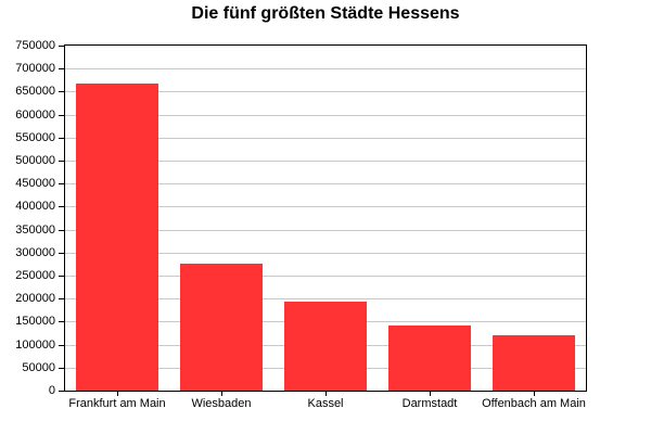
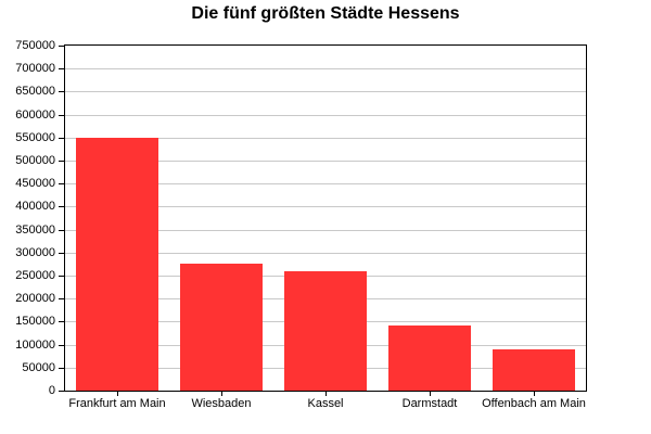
Frankfurt am Main: 670000 -> 550000
Kassel: 190000 -> 260000
Offenbach am Main: 120000 -> 90000
